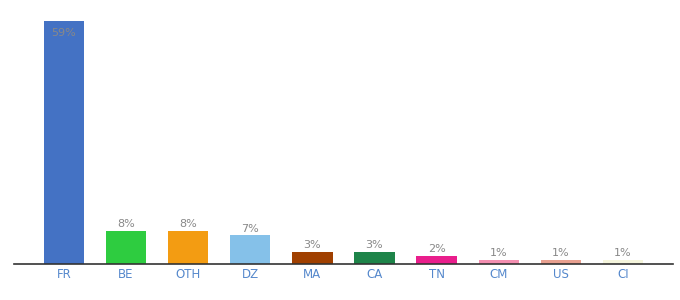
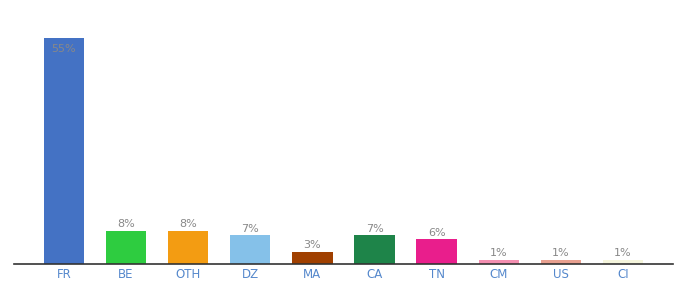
FR: 59% -> 55%
CA: 3% -> 7%
TN: 2% -> 6%
